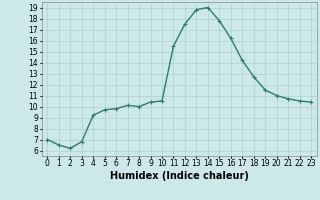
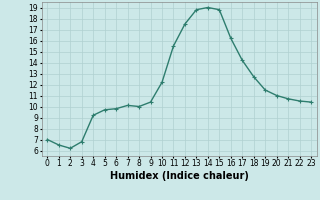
10: 10.5 -> 12.2
15: 17.8 -> 18.8
